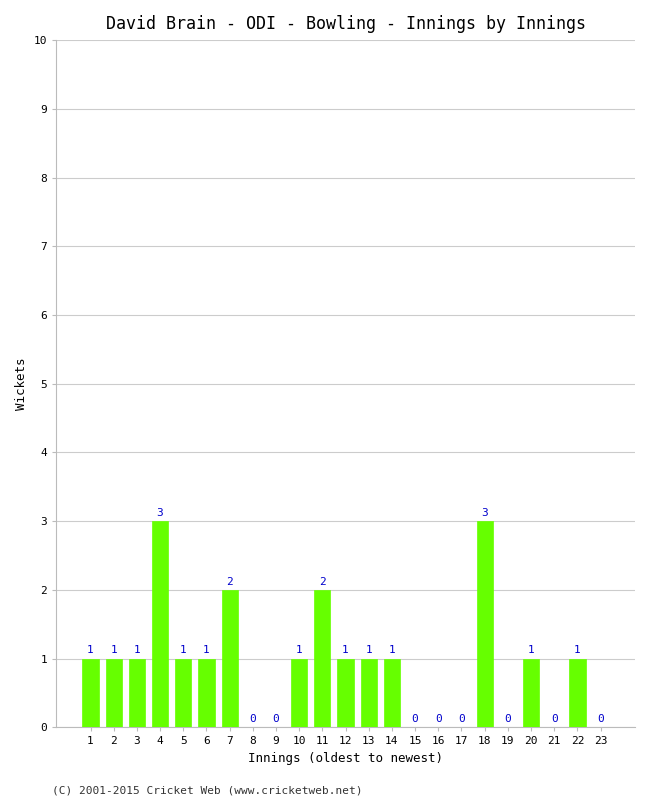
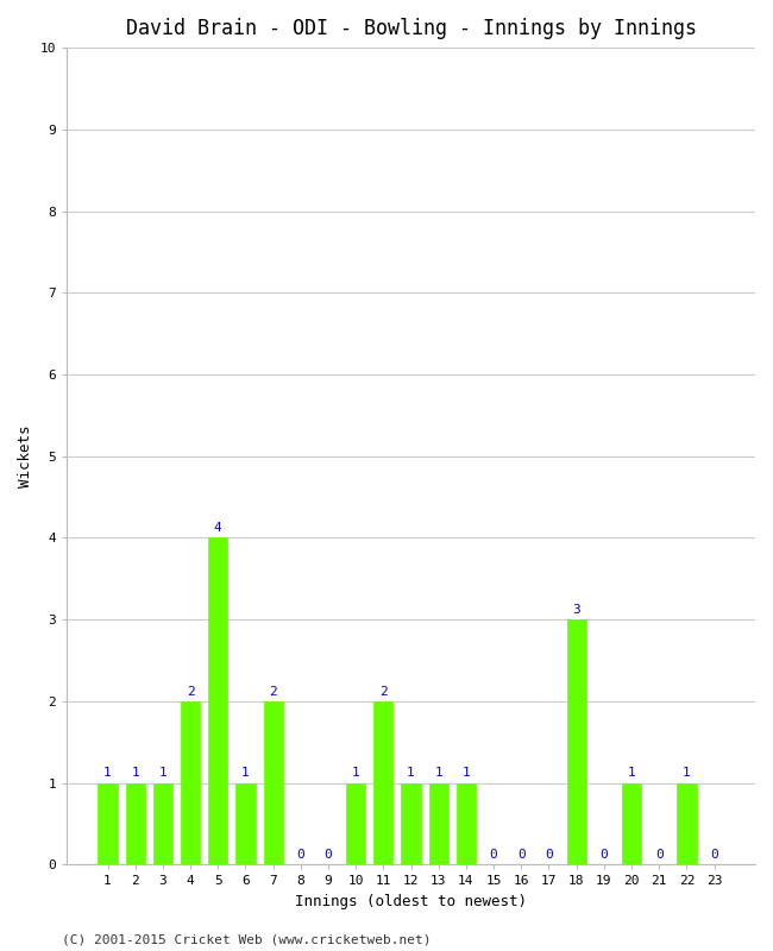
4: 3 -> 2
5: 1 -> 4
